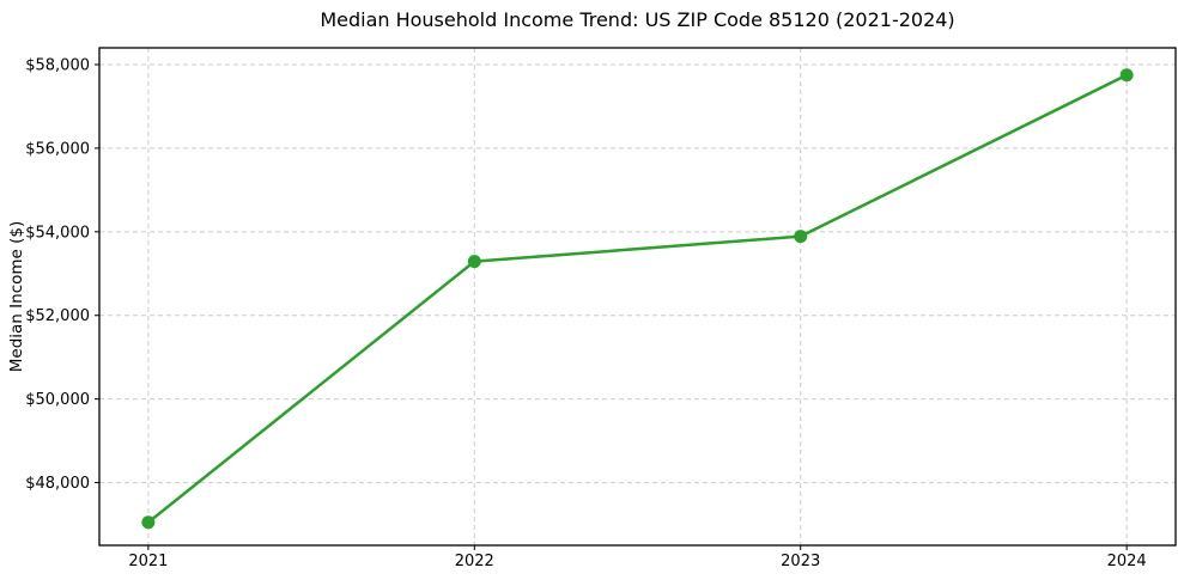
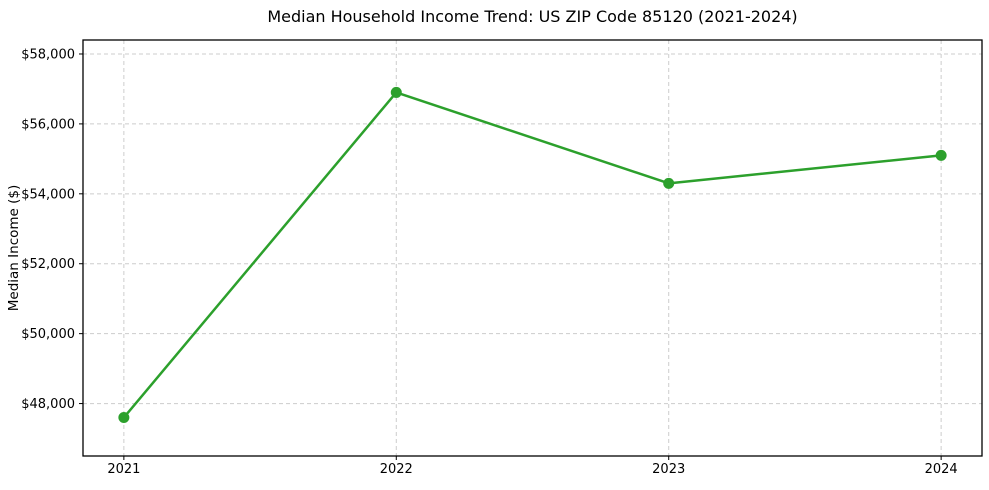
2021: $47000 -> $47600
2022: $53300 -> $56900
2023: $53900 -> $54300
2024: $57800 -> $55100
